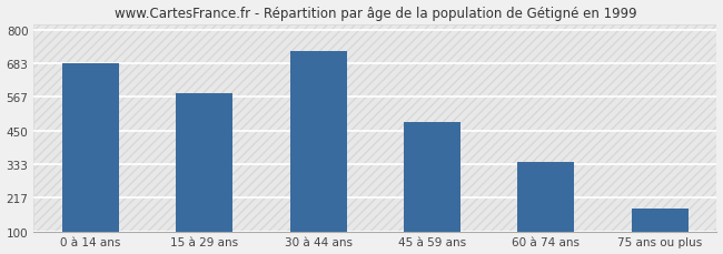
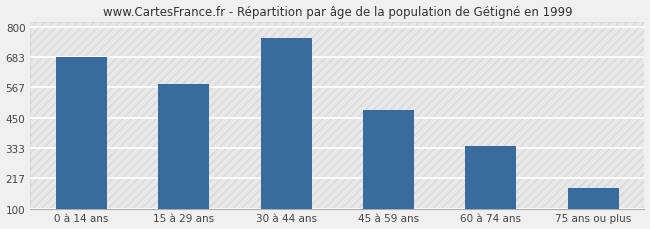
30 à 44 ans: 725 -> 755
